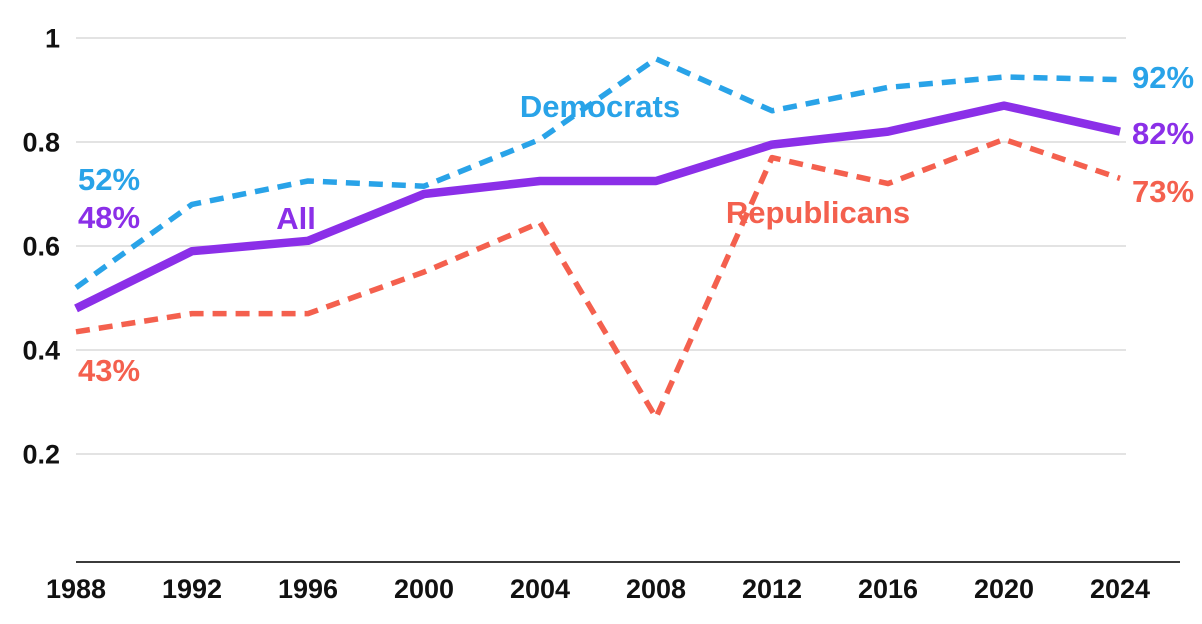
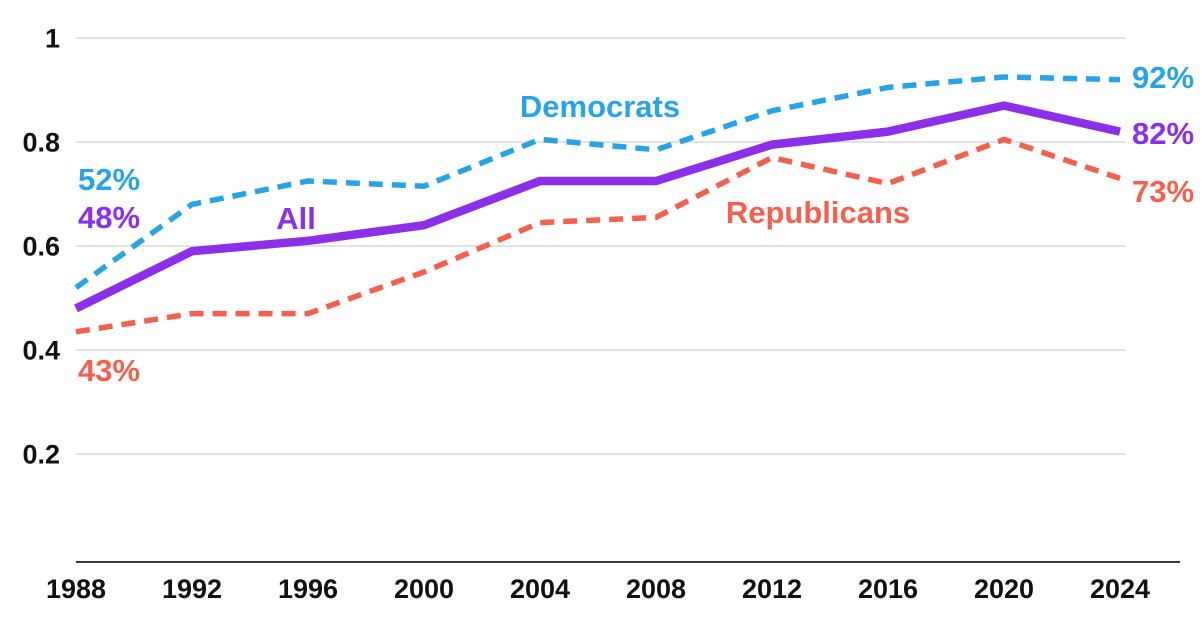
All/2000: 0.70 -> 0.64
Democrats/2008: 0.96 -> 0.79
Republicans/2008: 0.27 -> 0.66
